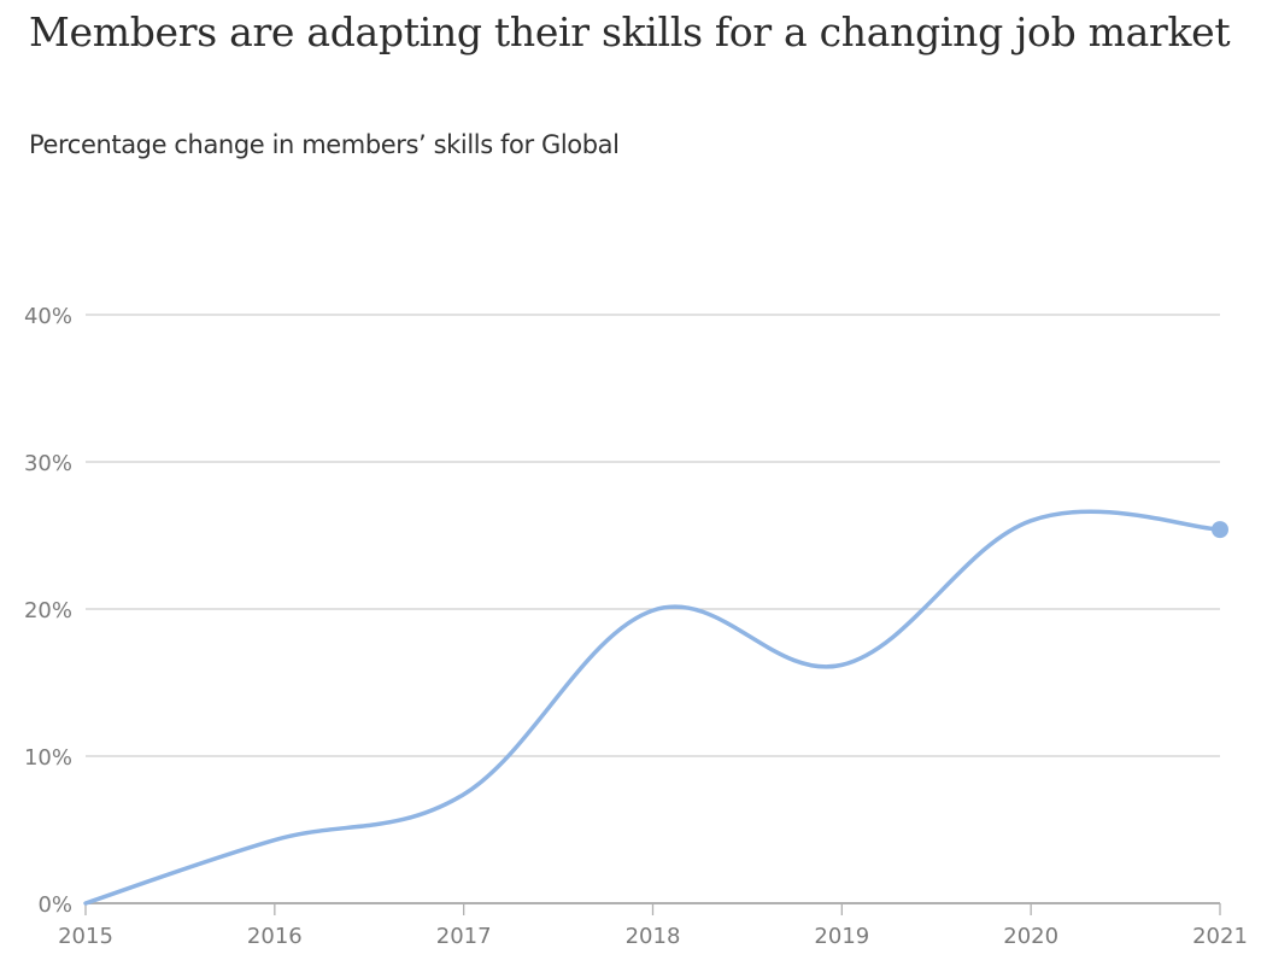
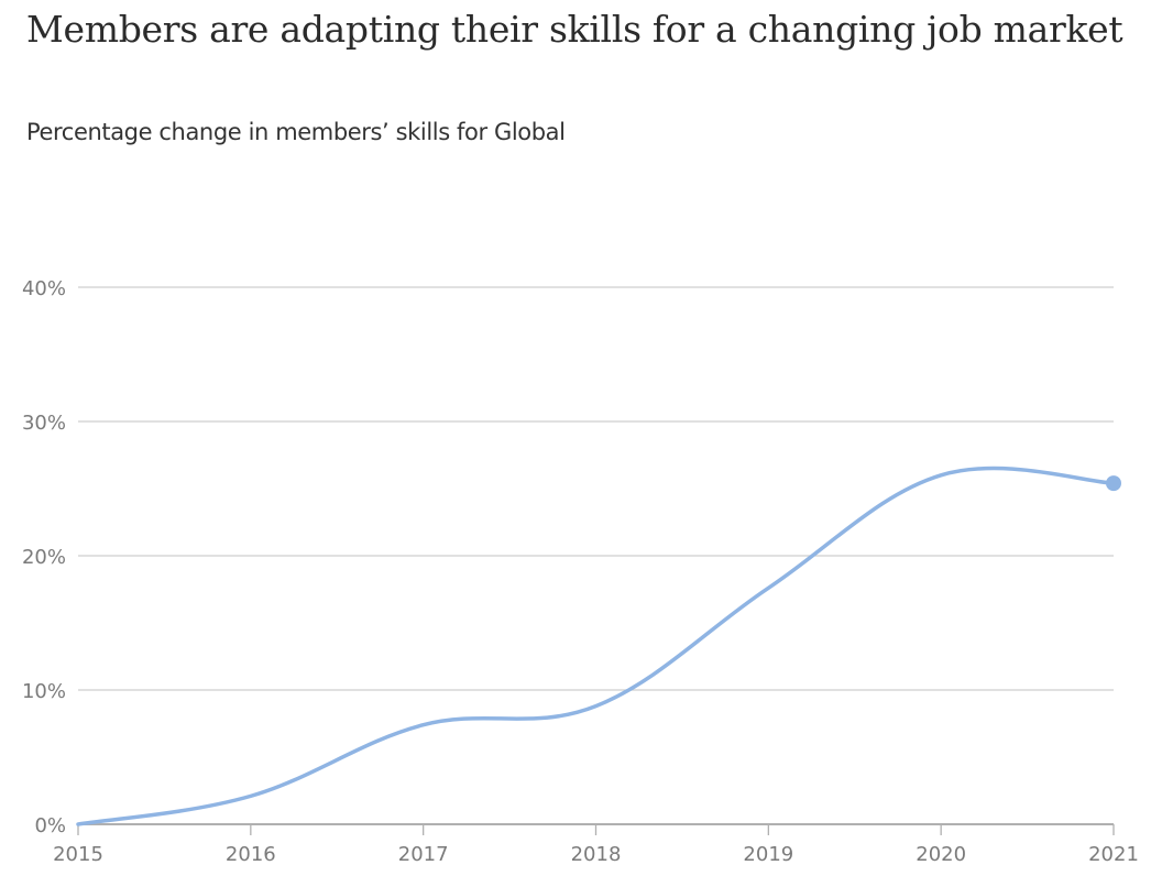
2016: 4.3% -> 2.1%
2018: 19.9% -> 8.8%
2019: 16.2% -> 17.6%
